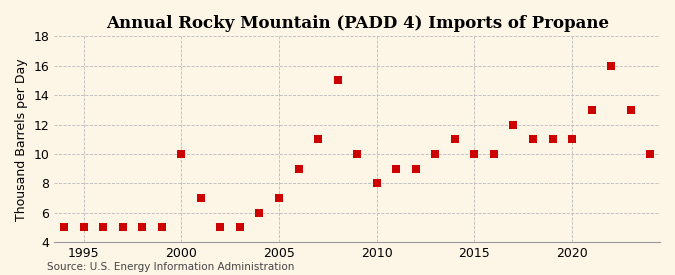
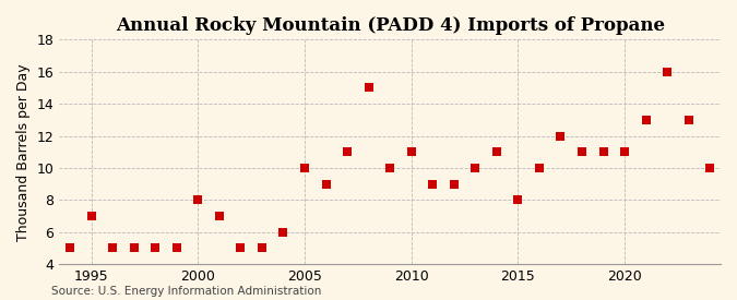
1995: 5 -> 7
2000: 10 -> 8
2005: 7 -> 10
2010: 8 -> 11
2015: 10 -> 8
